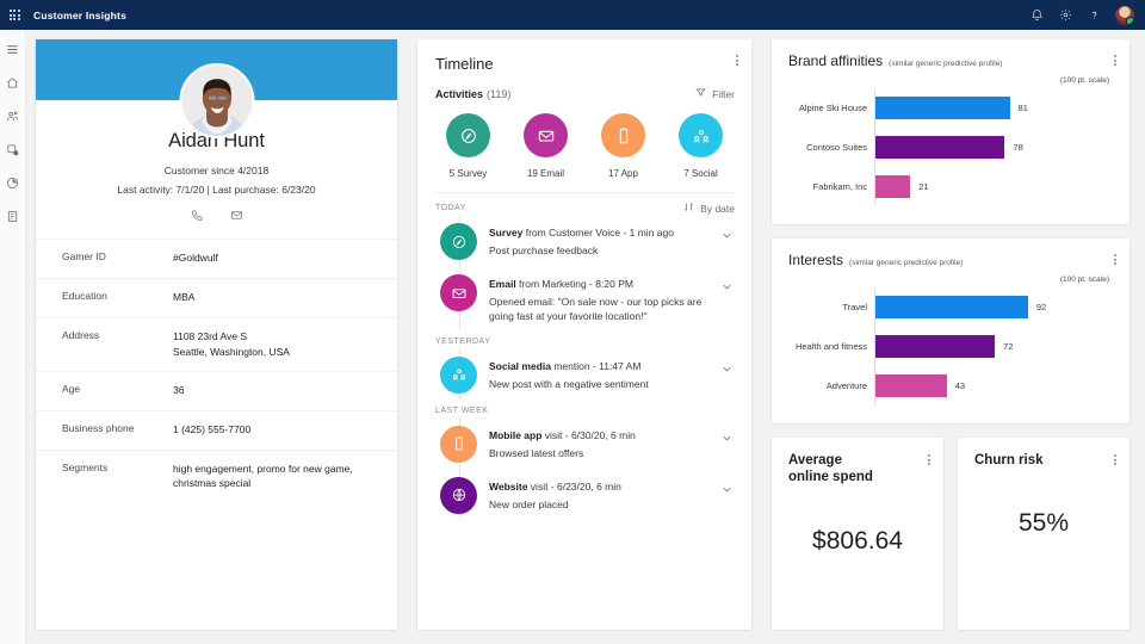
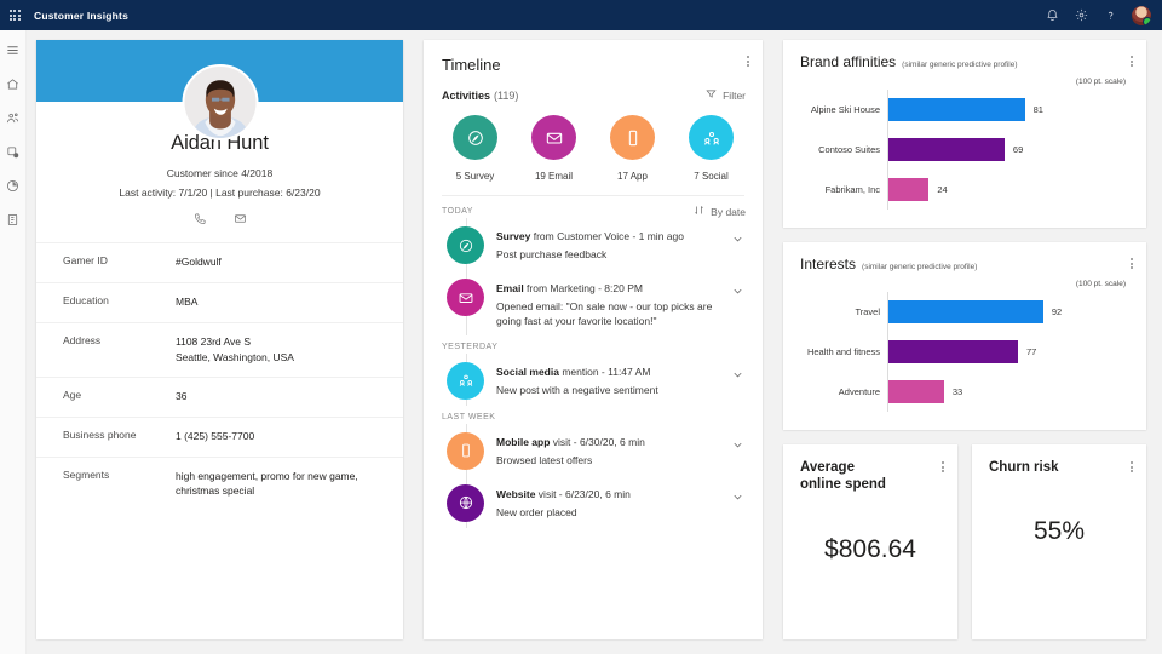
Brand affinities/Contoso Suites: 78 -> 69
Brand affinities/Fabrikam, Inc: 21 -> 24
Interests/Health and fitness: 72 -> 77
Interests/Adventure: 43 -> 33
